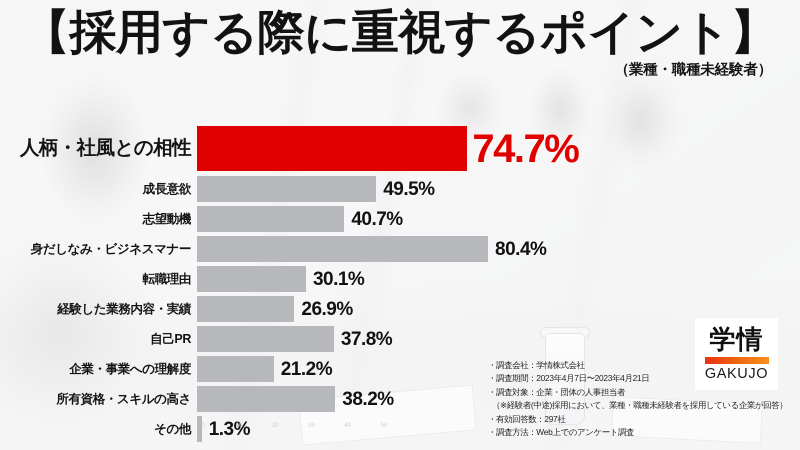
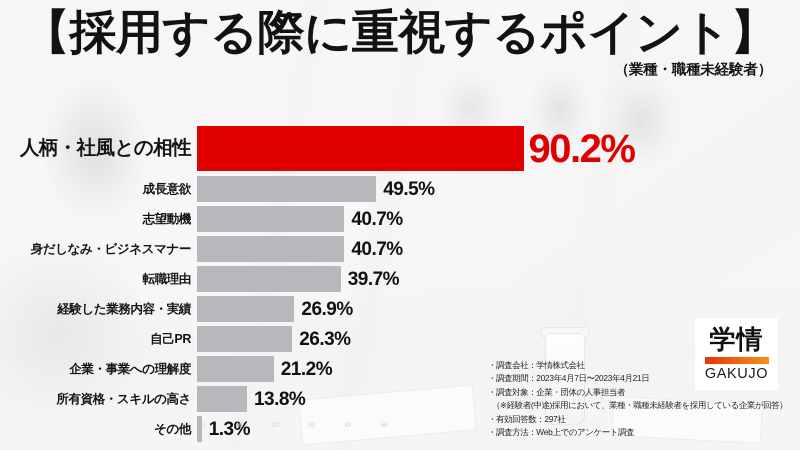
人柄・社風との相性: 74.7% -> 90.2%
身だしなみ・ビジネスマナー: 80.4% -> 40.7%
転職理由: 30.1% -> 39.7%
自己PR: 37.8% -> 26.3%
所有資格・スキルの高さ: 38.2% -> 13.8%
